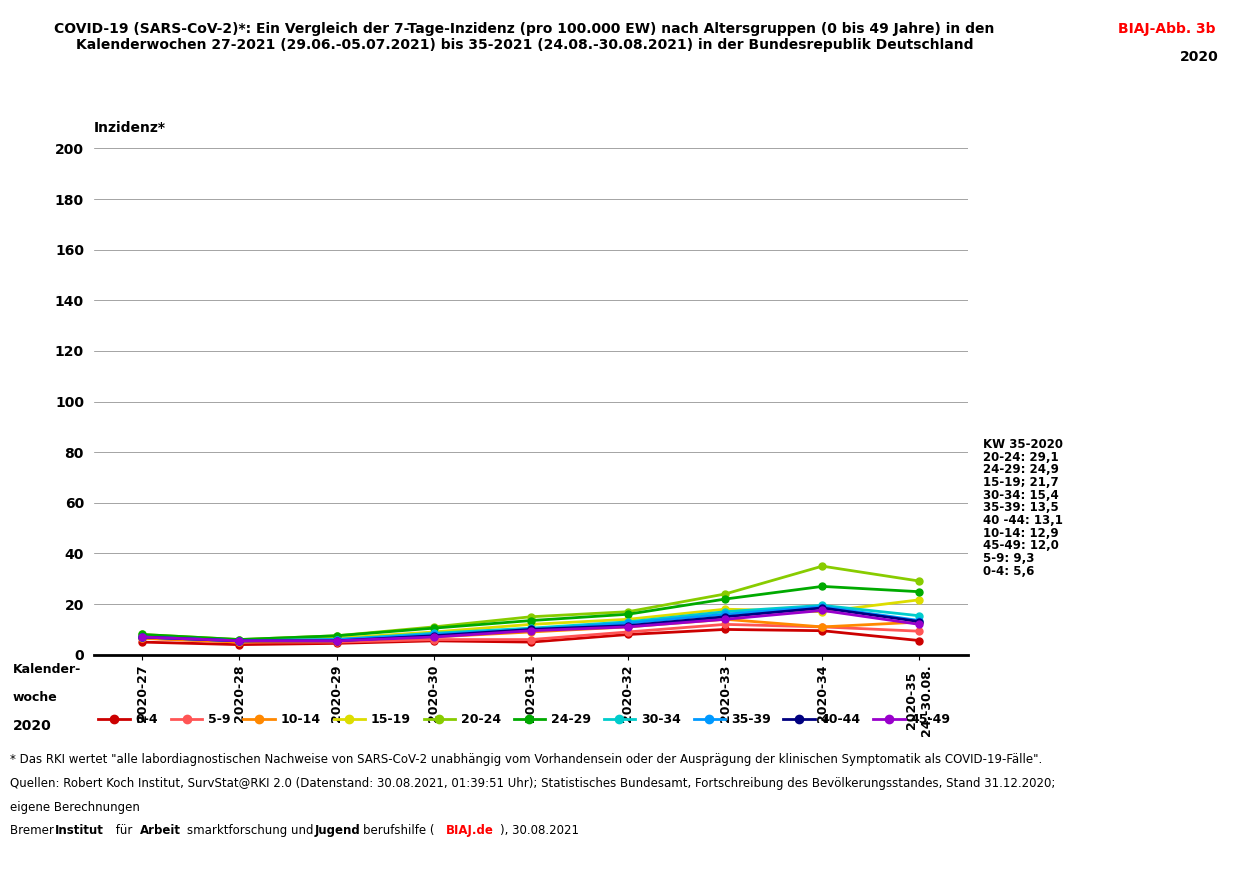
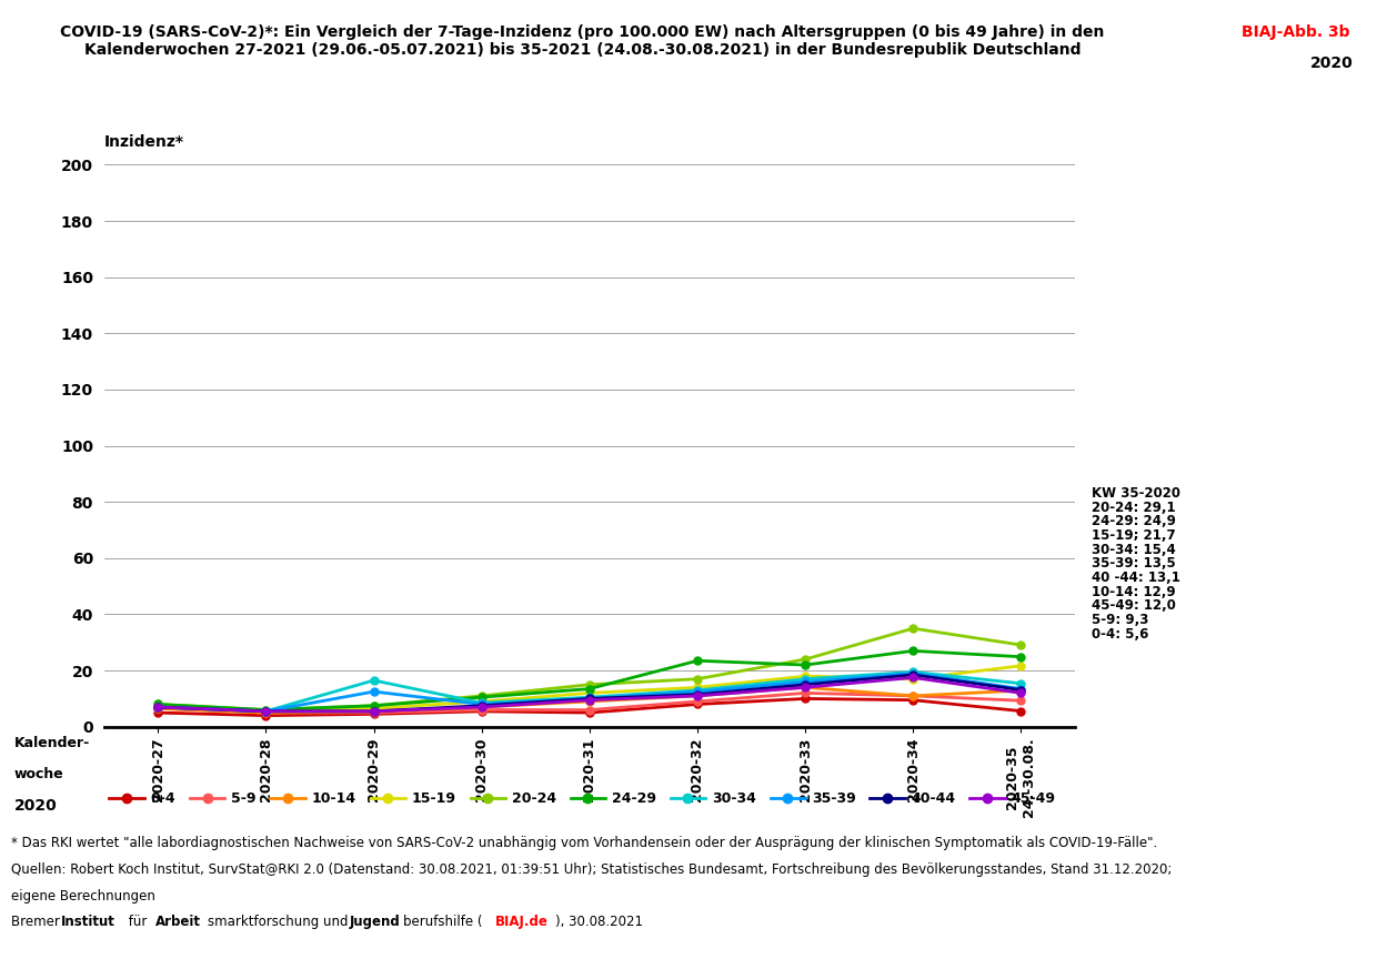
30-34/2020-29: 6.0 -> 16.5
35-39/2020-29: 6.0 -> 12.5
24-29/2020-32: 16.0 -> 23.5
